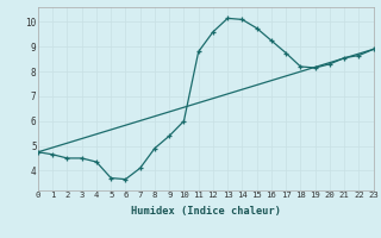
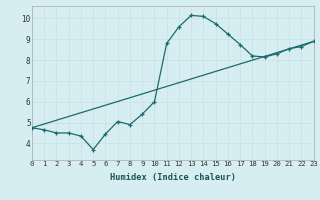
6: 3.65 -> 4.45
7: 4.10 -> 5.05
